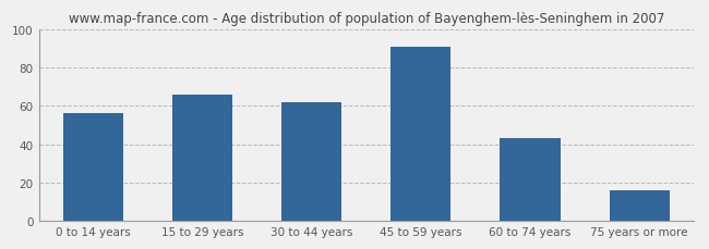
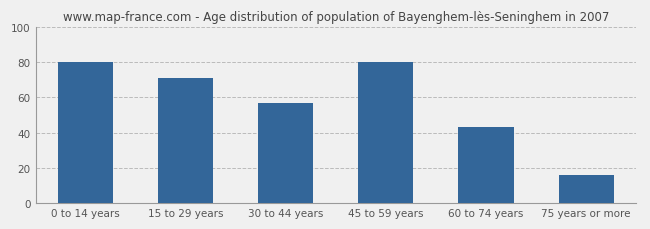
0 to 14 years: 56 -> 80
15 to 29 years: 66 -> 71
30 to 44 years: 62 -> 57
45 to 59 years: 91 -> 80
